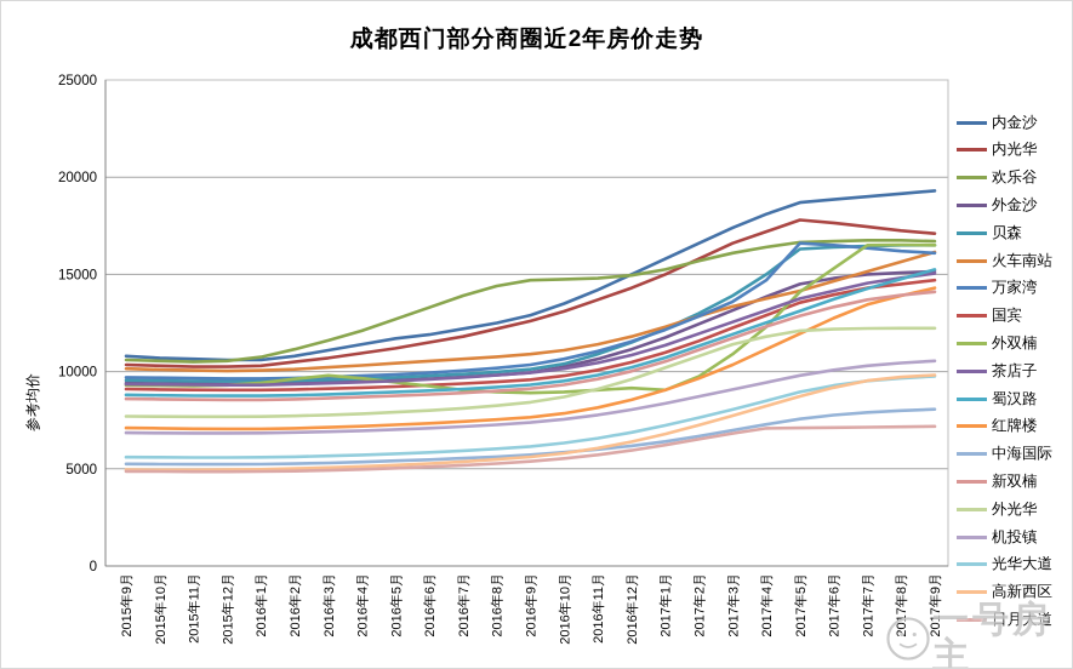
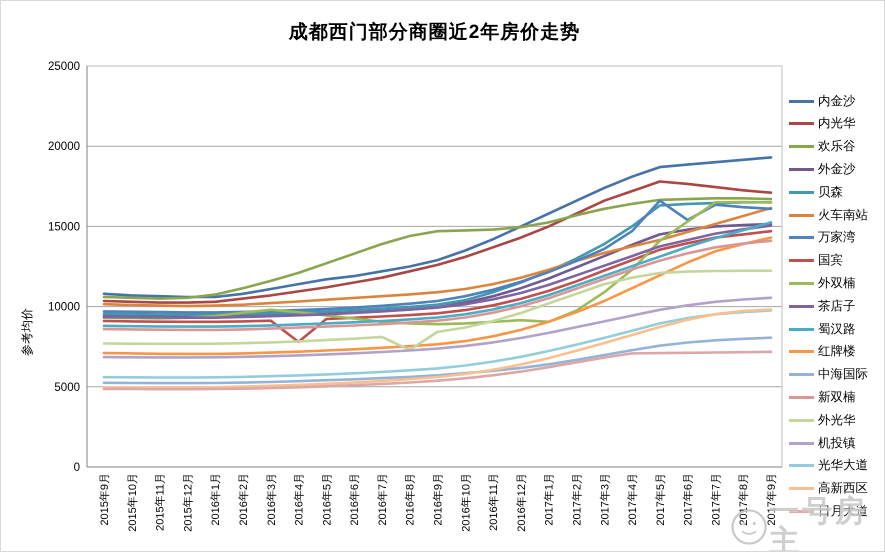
国宾/2016年4月: 9200 -> 7800
外光华/2016年8月: 8200 -> 7300
万家湾/2017年6月: 16500 -> 15400
